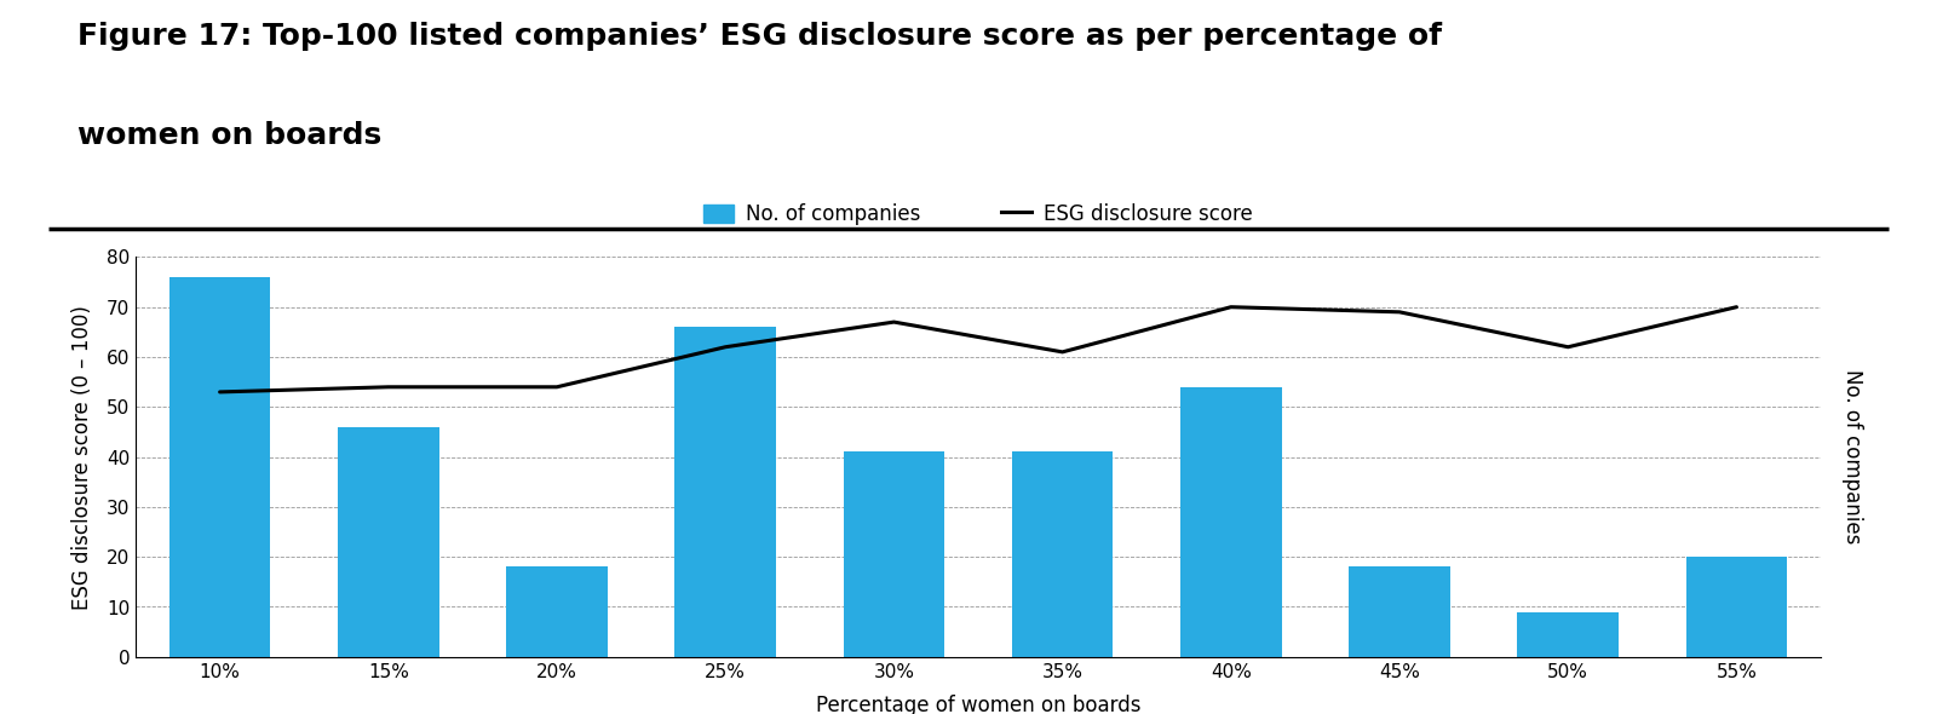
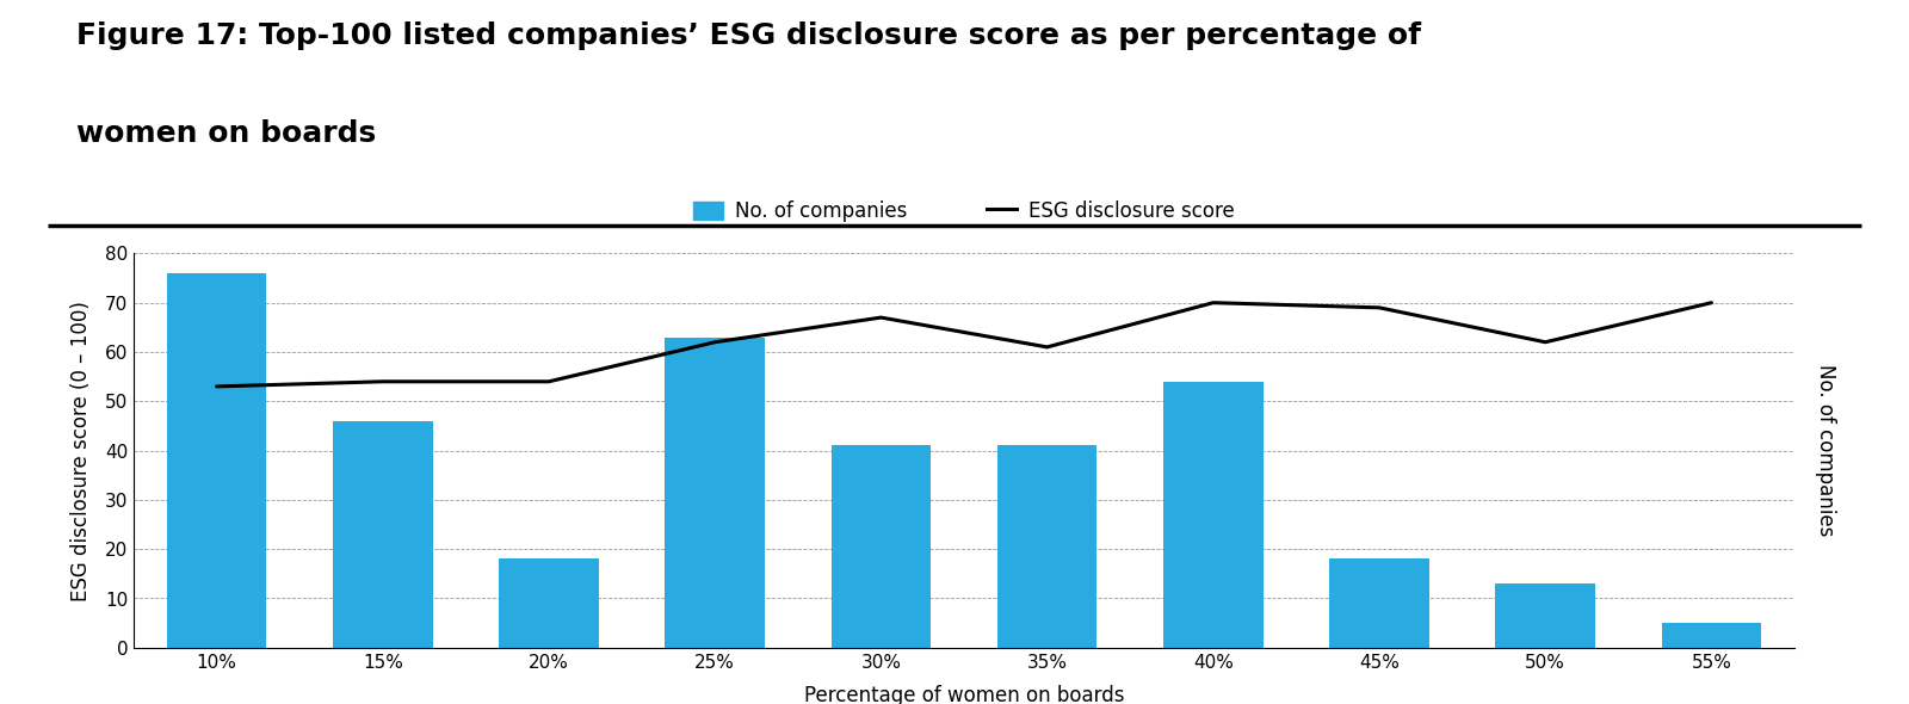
No. of companies/25%: 66 -> 63
No. of companies/50%: 9 -> 13
No. of companies/55%: 20 -> 5
